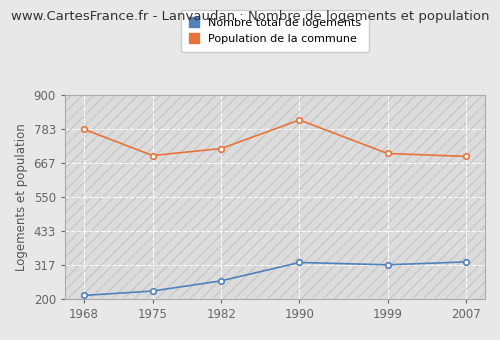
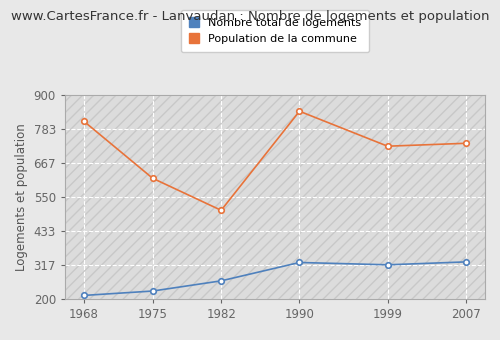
Population de la commune/1968: 783 -> 810
Population de la commune/1975: 693 -> 615
Population de la commune/1982: 717 -> 505
Population de la commune/1990: 815 -> 845
Population de la commune/1999: 700 -> 725
Population de la commune/2007: 690 -> 735
